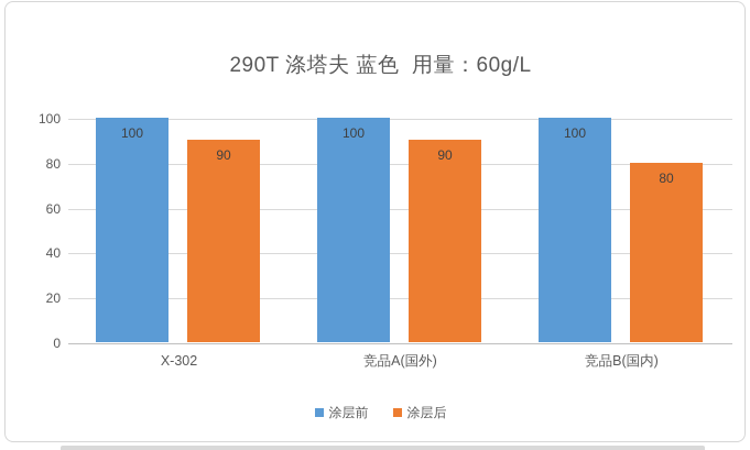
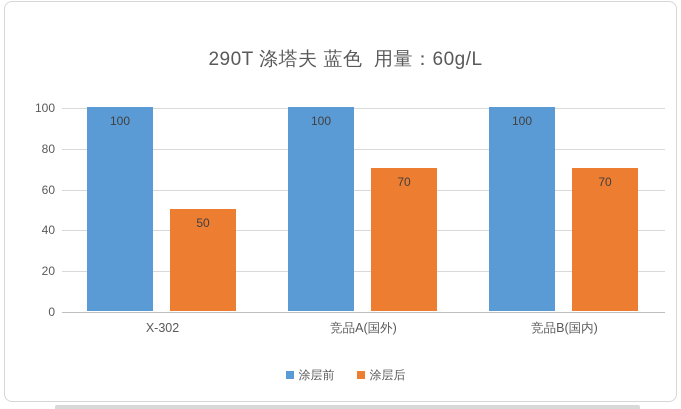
涂层后/X-302: 90 -> 50
涂层后/竞品A(国外): 90 -> 70
涂层后/竞品B(国内): 80 -> 70
